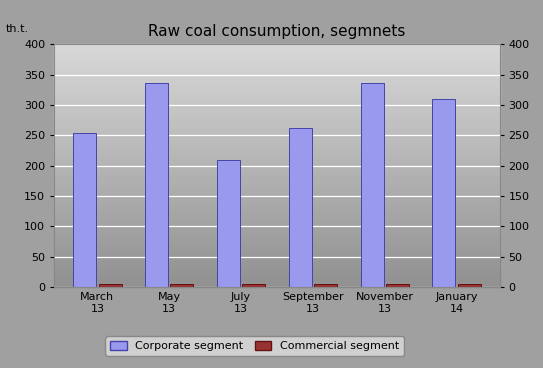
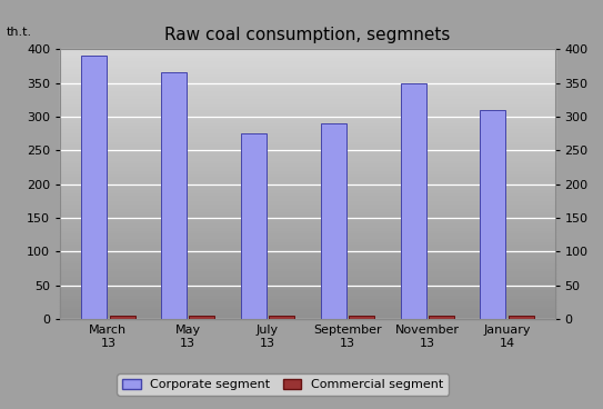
Corporate segment/March 13: 254 -> 390
Corporate segment/May 13: 336 -> 365
Corporate segment/July 13: 210 -> 275
Corporate segment/September 13: 262 -> 290
Corporate segment/November 13: 336 -> 350
